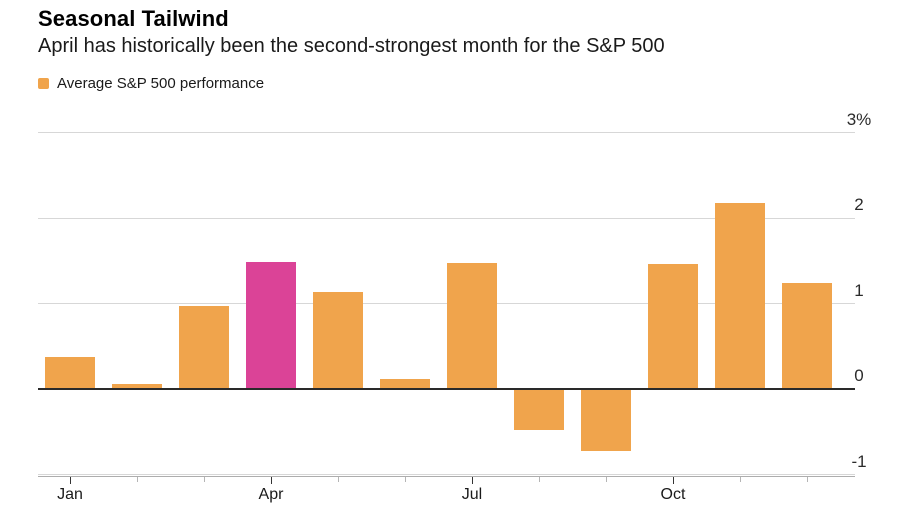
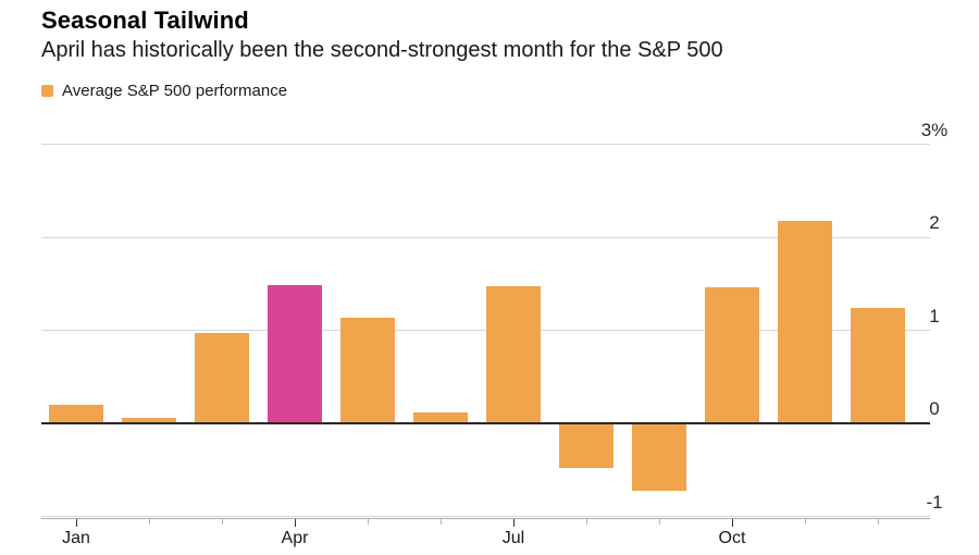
Jan: 0.4 -> 0.2
